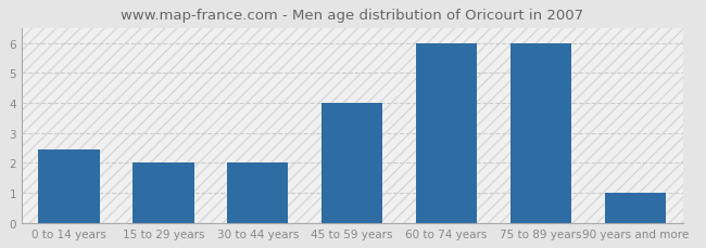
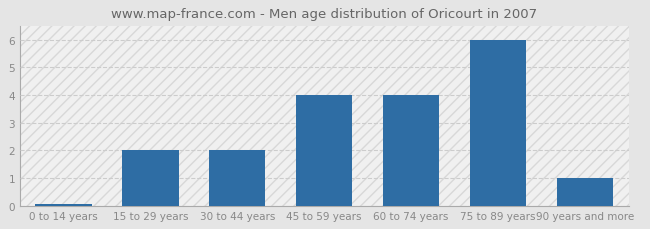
0 to 14 years: 2.45 -> 0.05
60 to 74 years: 6.00 -> 4.00
